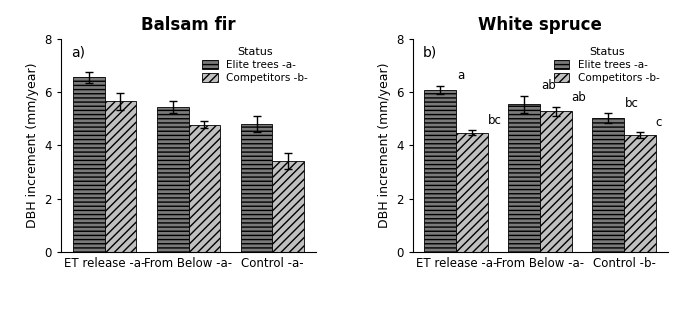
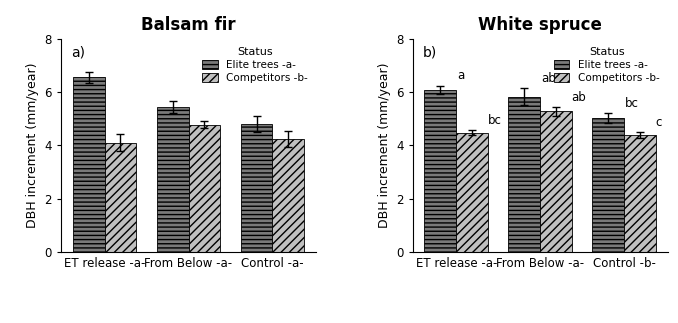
Balsam fir/Competitors -b-/ET release -a-: 5.65 -> 4.10
Balsam fir/Competitors -b-/Control -a-: 3.40 -> 4.22
White spruce/Elite trees -a-/From Below -a-: 5.55 -> 5.82
